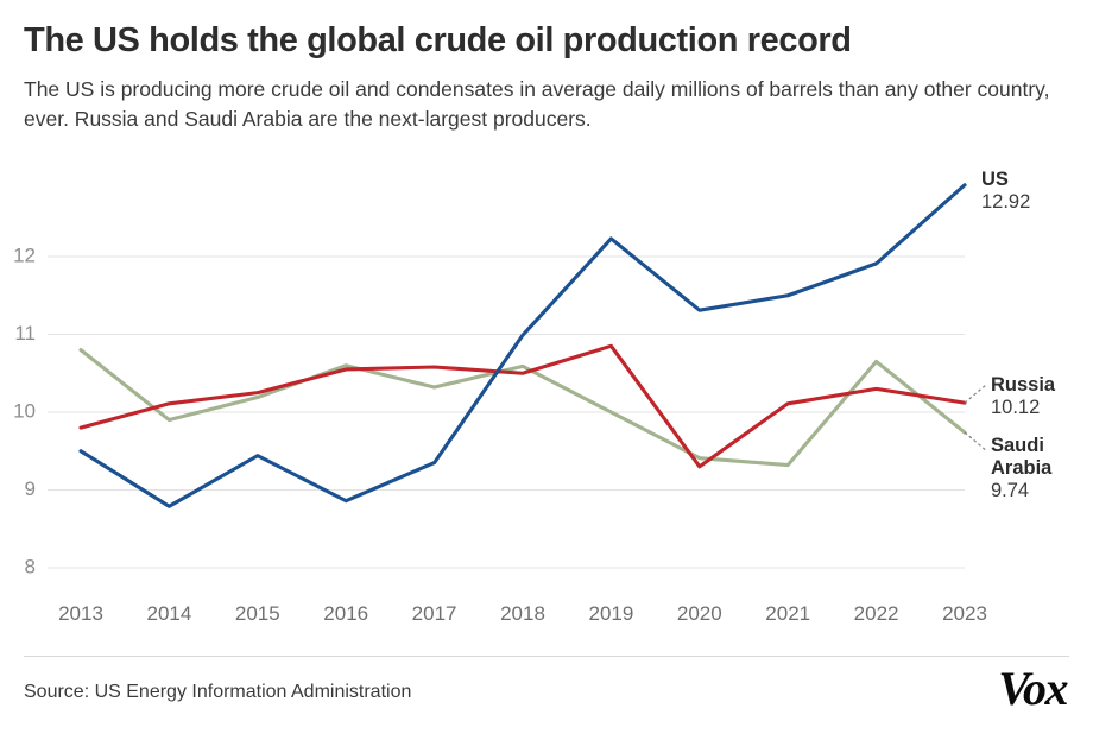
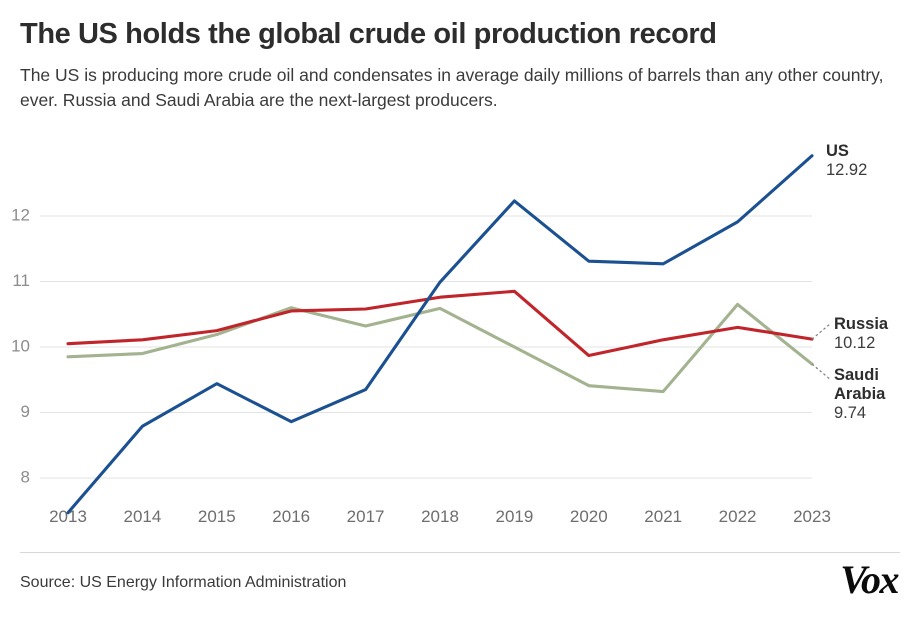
US/2013: 9.5 -> 7.5
Russia/2013: 9.8 -> 10.1
Saudi Arabia/2013: 10.8 -> 9.8
Russia/2018: 10.5 -> 10.8
Russia/2020: 9.3 -> 9.9
US/2021: 11.5 -> 11.3
